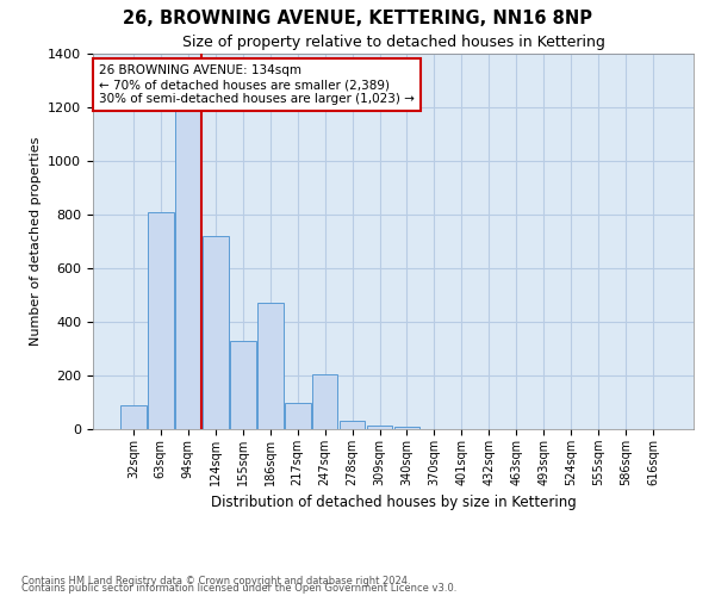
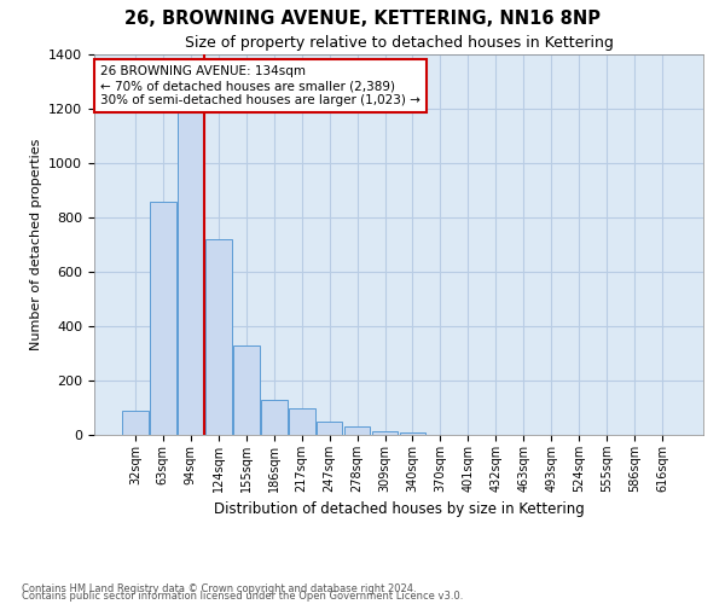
63sqm: 810 -> 860
186sqm: 470 -> 130
247sqm: 205 -> 50
